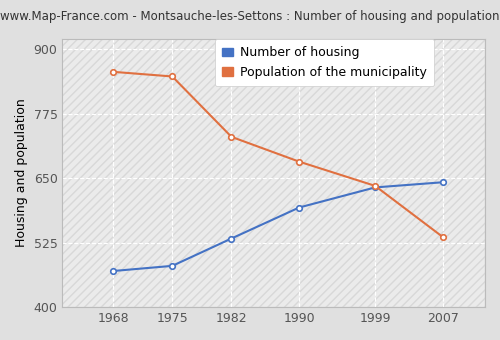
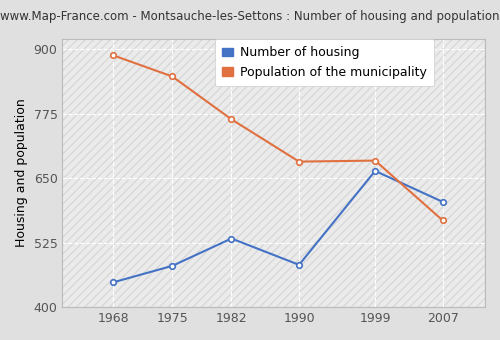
Number of housing/1968: 470 -> 448
Population of the municipality/1968: 856 -> 888
Population of the municipality/1982: 730 -> 764
Number of housing/1990: 593 -> 482
Number of housing/1999: 632 -> 664
Population of the municipality/1999: 635 -> 684
Number of housing/2007: 642 -> 604
Population of the municipality/2007: 536 -> 568
